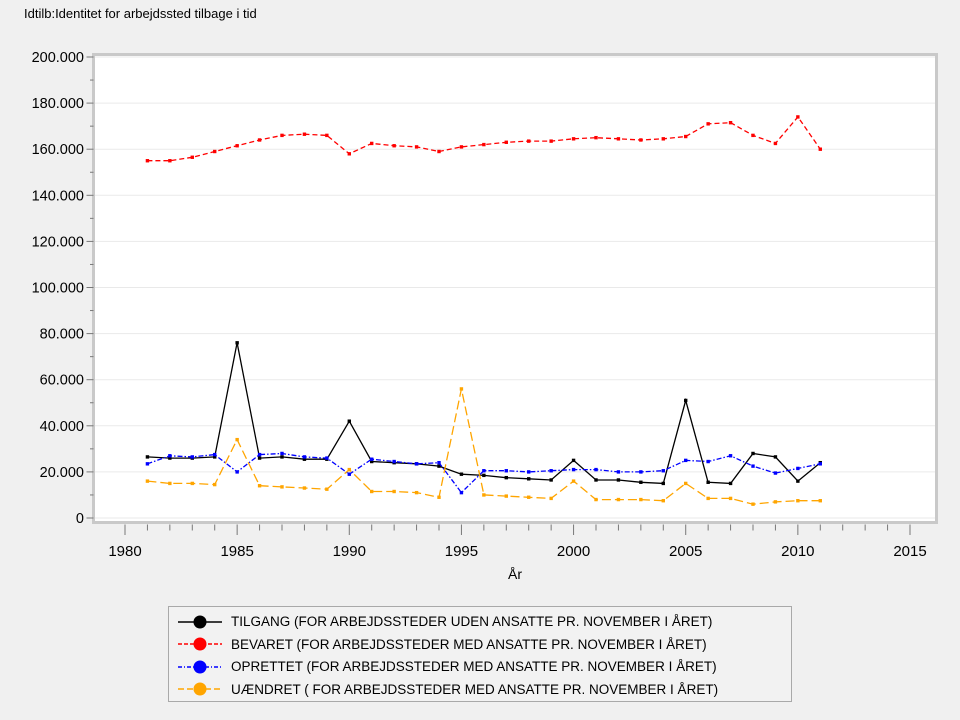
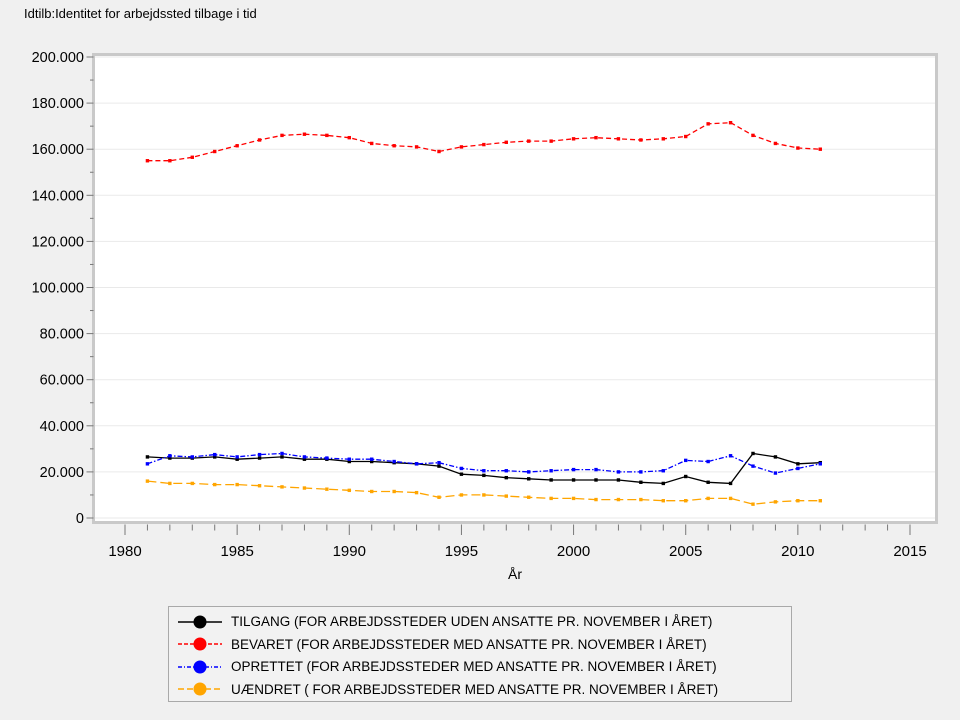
TILGANG (FOR ARBEJDSSTEDER UDEN ANSATTE PR. NOVEMBER I ÅRET)/1985: 76000 -> 26000
OPRETTET (FOR ARBEJDSSTEDER MED ANSATTE PR. NOVEMBER I ÅRET)/1985: 20000 -> 26000
UÆNDRET ( FOR ARBEJDSSTEDER MED ANSATTE PR. NOVEMBER I ÅRET)/1985: 34000 -> 14000
TILGANG (FOR ARBEJDSSTEDER UDEN ANSATTE PR. NOVEMBER I ÅRET)/1990: 42000 -> 24000
BEVARET (FOR ARBEJDSSTEDER MED ANSATTE PR. NOVEMBER I ÅRET)/1990: 158000 -> 165000
OPRETTET (FOR ARBEJDSSTEDER MED ANSATTE PR. NOVEMBER I ÅRET)/1990: 19000 -> 26000
UÆNDRET ( FOR ARBEJDSSTEDER MED ANSATTE PR. NOVEMBER I ÅRET)/1990: 21000 -> 12000
OPRETTET (FOR ARBEJDSSTEDER MED ANSATTE PR. NOVEMBER I ÅRET)/1995: 11000 -> 22000
UÆNDRET ( FOR ARBEJDSSTEDER MED ANSATTE PR. NOVEMBER I ÅRET)/1995: 56000 -> 10000
TILGANG (FOR ARBEJDSSTEDER UDEN ANSATTE PR. NOVEMBER I ÅRET)/2000: 25000 -> 16000
UÆNDRET ( FOR ARBEJDSSTEDER MED ANSATTE PR. NOVEMBER I ÅRET)/2000: 16000 -> 8000
TILGANG (FOR ARBEJDSSTEDER UDEN ANSATTE PR. NOVEMBER I ÅRET)/2005: 51000 -> 18000
UÆNDRET ( FOR ARBEJDSSTEDER MED ANSATTE PR. NOVEMBER I ÅRET)/2005: 15000 -> 8000
TILGANG (FOR ARBEJDSSTEDER UDEN ANSATTE PR. NOVEMBER I ÅRET)/2010: 16000 -> 24000
BEVARET (FOR ARBEJDSSTEDER MED ANSATTE PR. NOVEMBER I ÅRET)/2010: 174000 -> 160000
